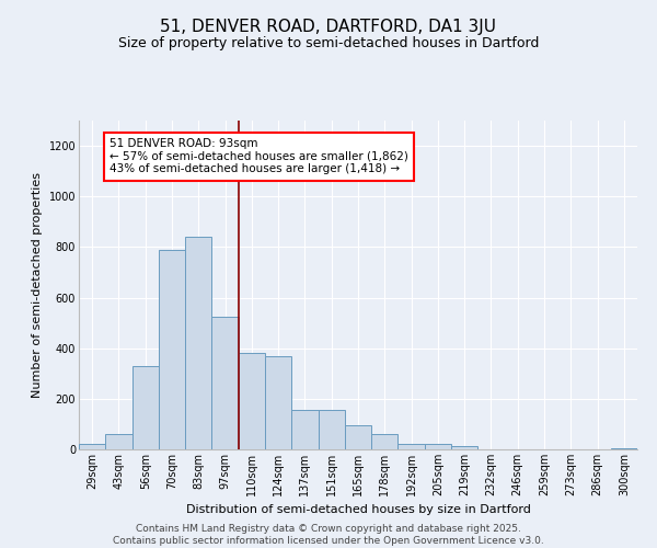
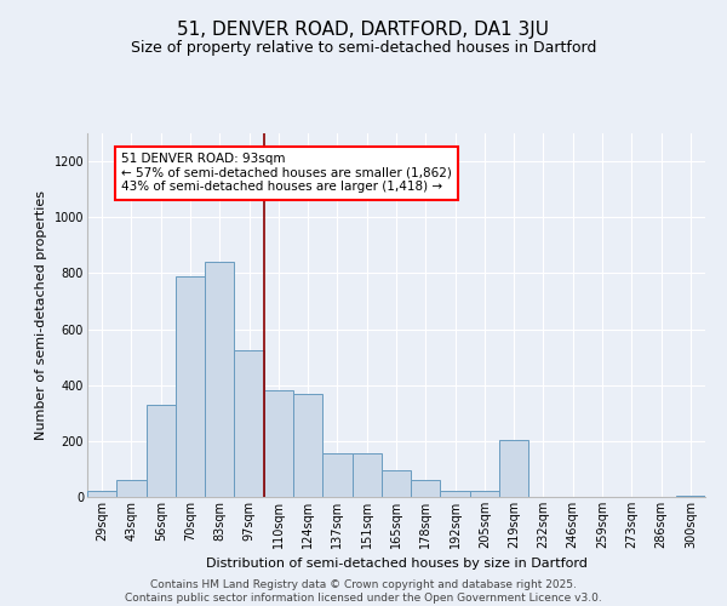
219sqm: 15 -> 205
